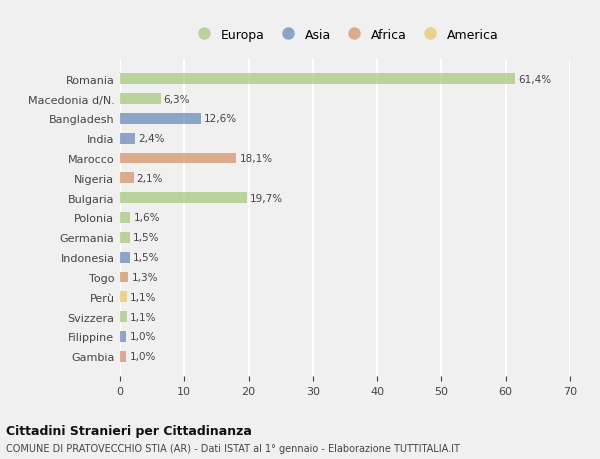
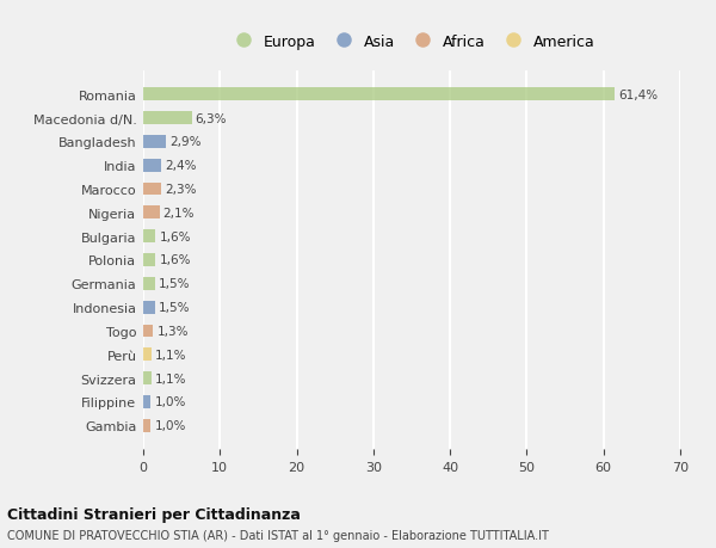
Bangladesh: 12,6% -> 2,9%
Marocco: 18,1% -> 2,3%
Bulgaria: 19,7% -> 1,6%
